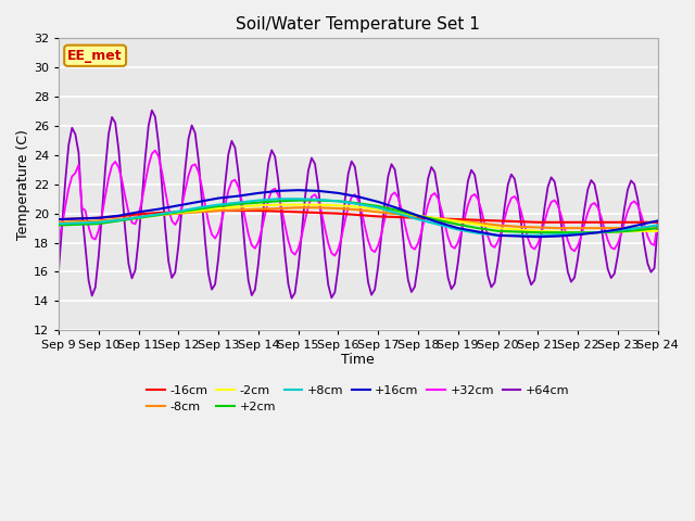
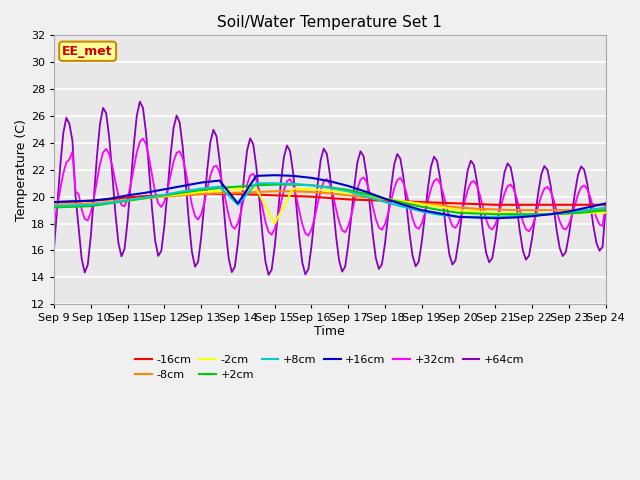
+8cm/Sep 14: 20.9 -> 19.4
+16cm/Sep 14: 21.4 -> 19.5
-2cm/Sep 15: 20.6 -> 18.0
